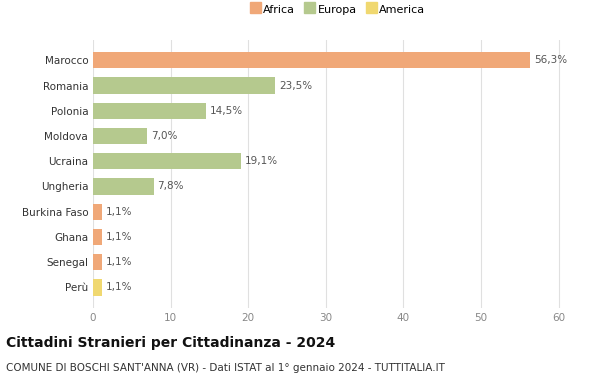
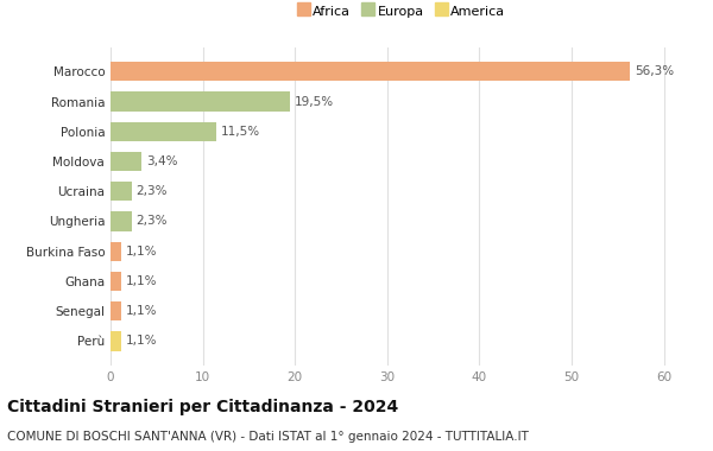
Romania: 23,5% -> 19,5%
Polonia: 14,5% -> 11,5%
Moldova: 7,0% -> 3,4%
Ucraina: 19,1% -> 2,3%
Ungheria: 7,8% -> 2,3%
